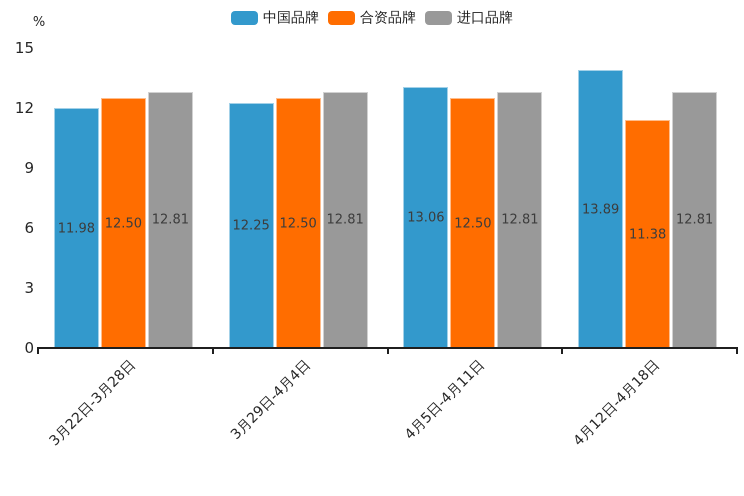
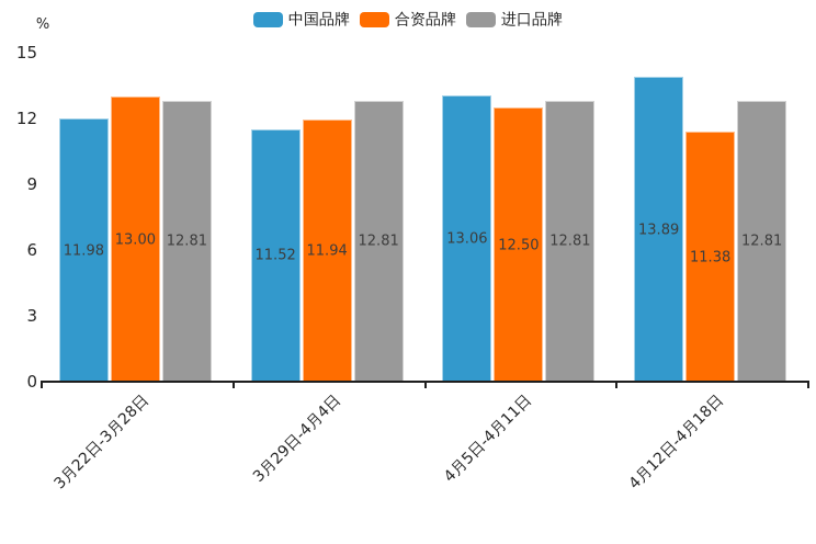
合资品牌/3月22日-3月28日: 12.50 -> 13.00
中国品牌/3月29日-4月4日: 12.25 -> 11.52
合资品牌/3月29日-4月4日: 12.50 -> 11.94
